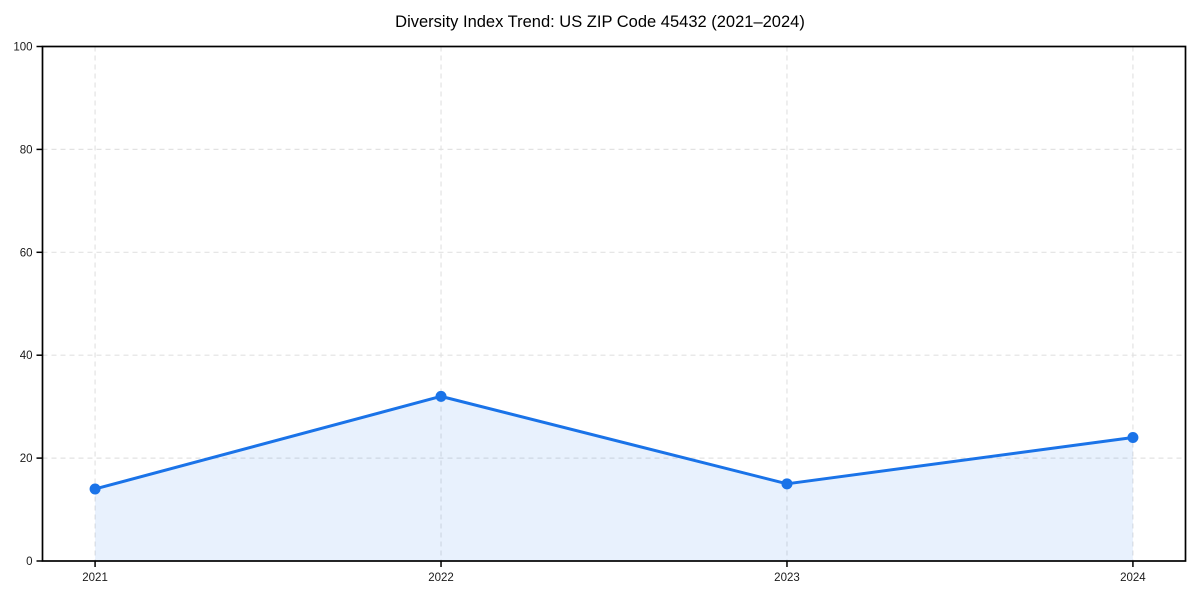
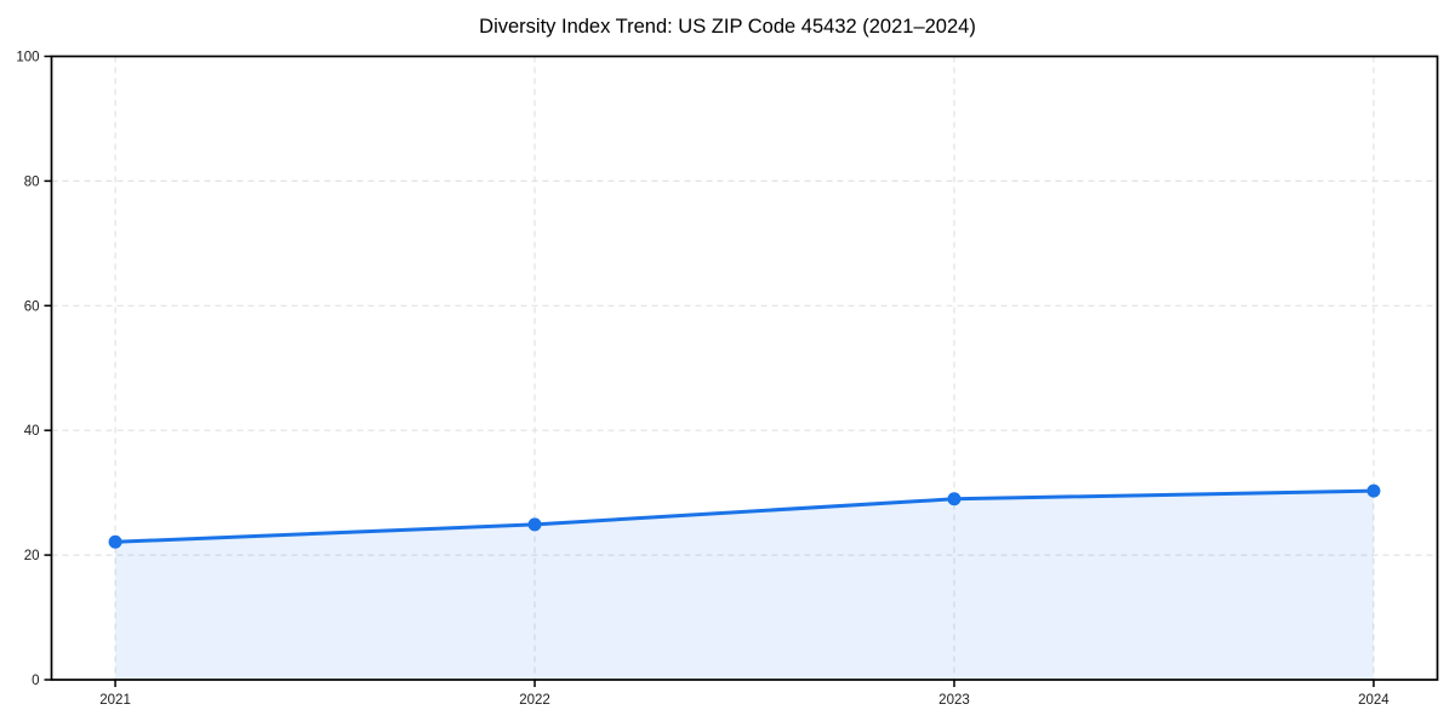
2021: 14 -> 22
2022: 32 -> 25
2023: 15 -> 29
2024: 24 -> 30
